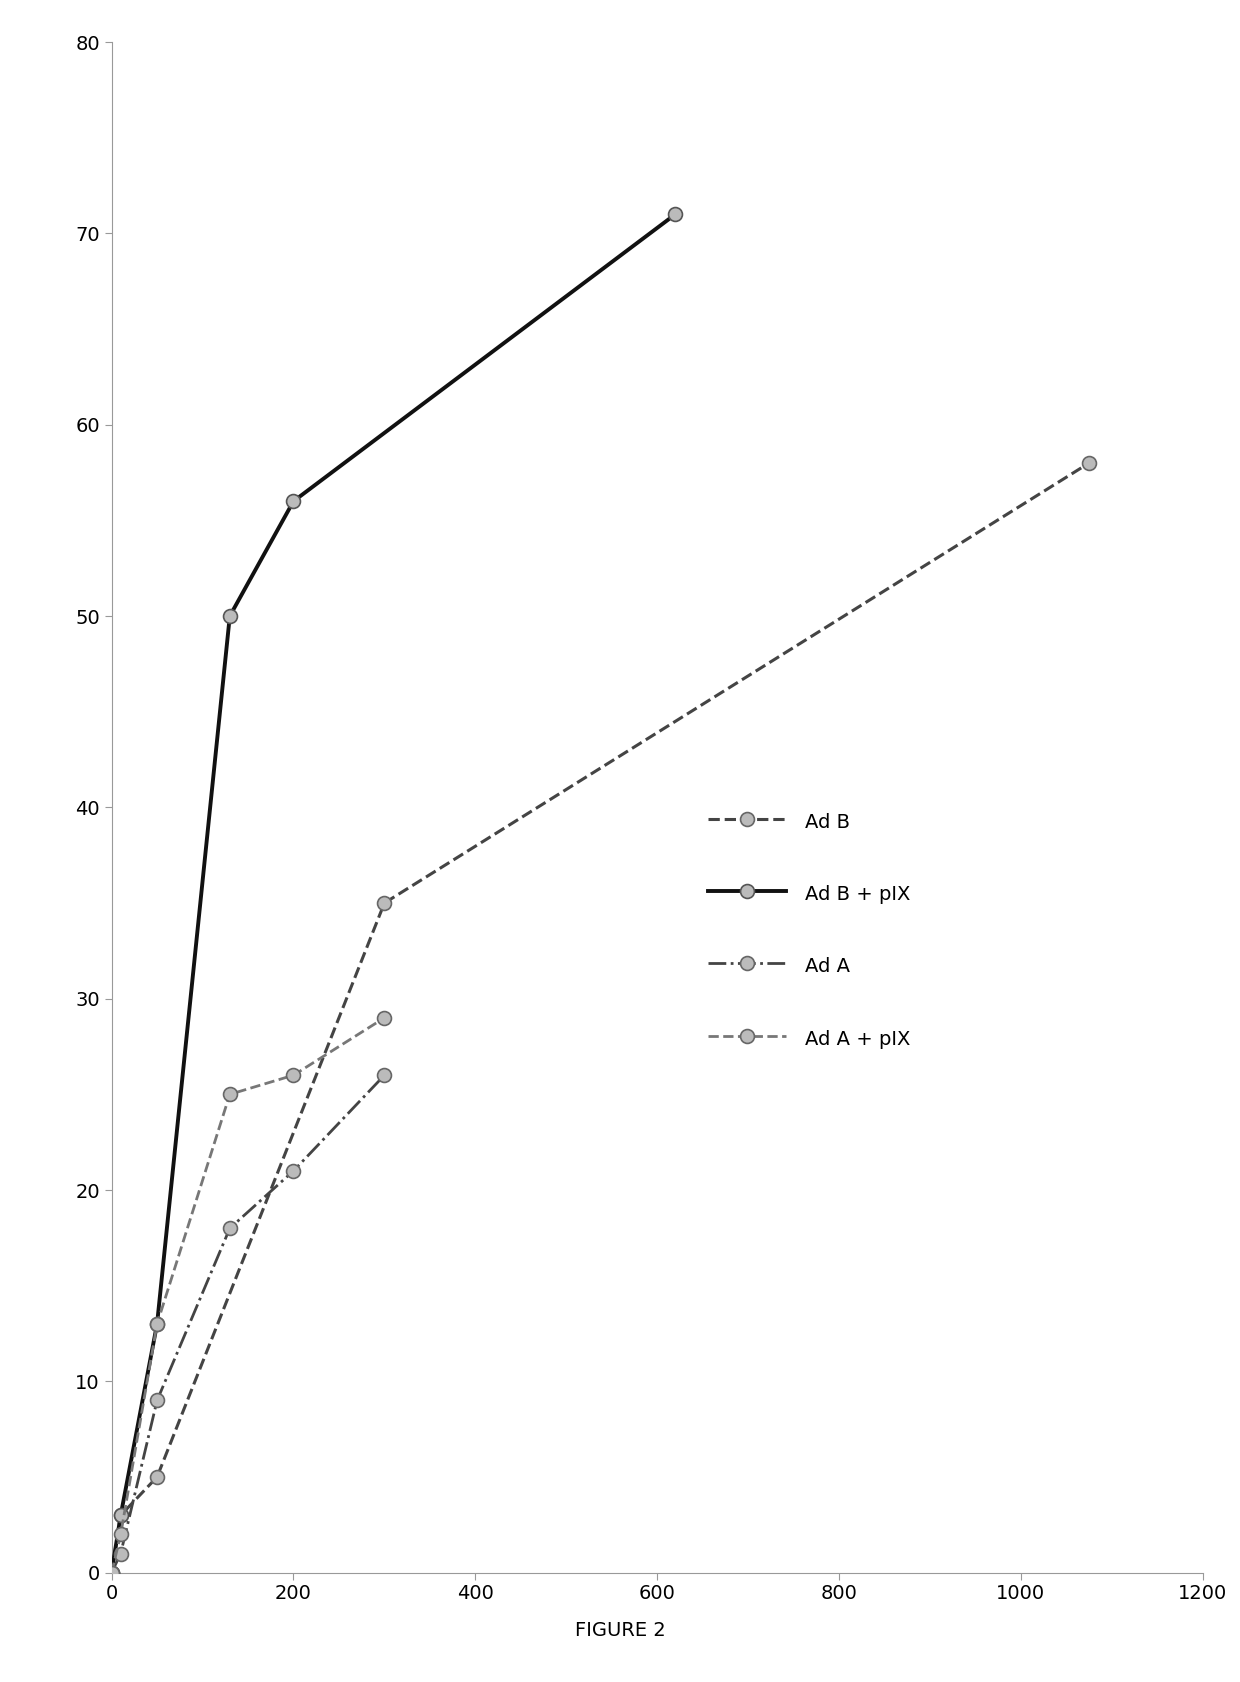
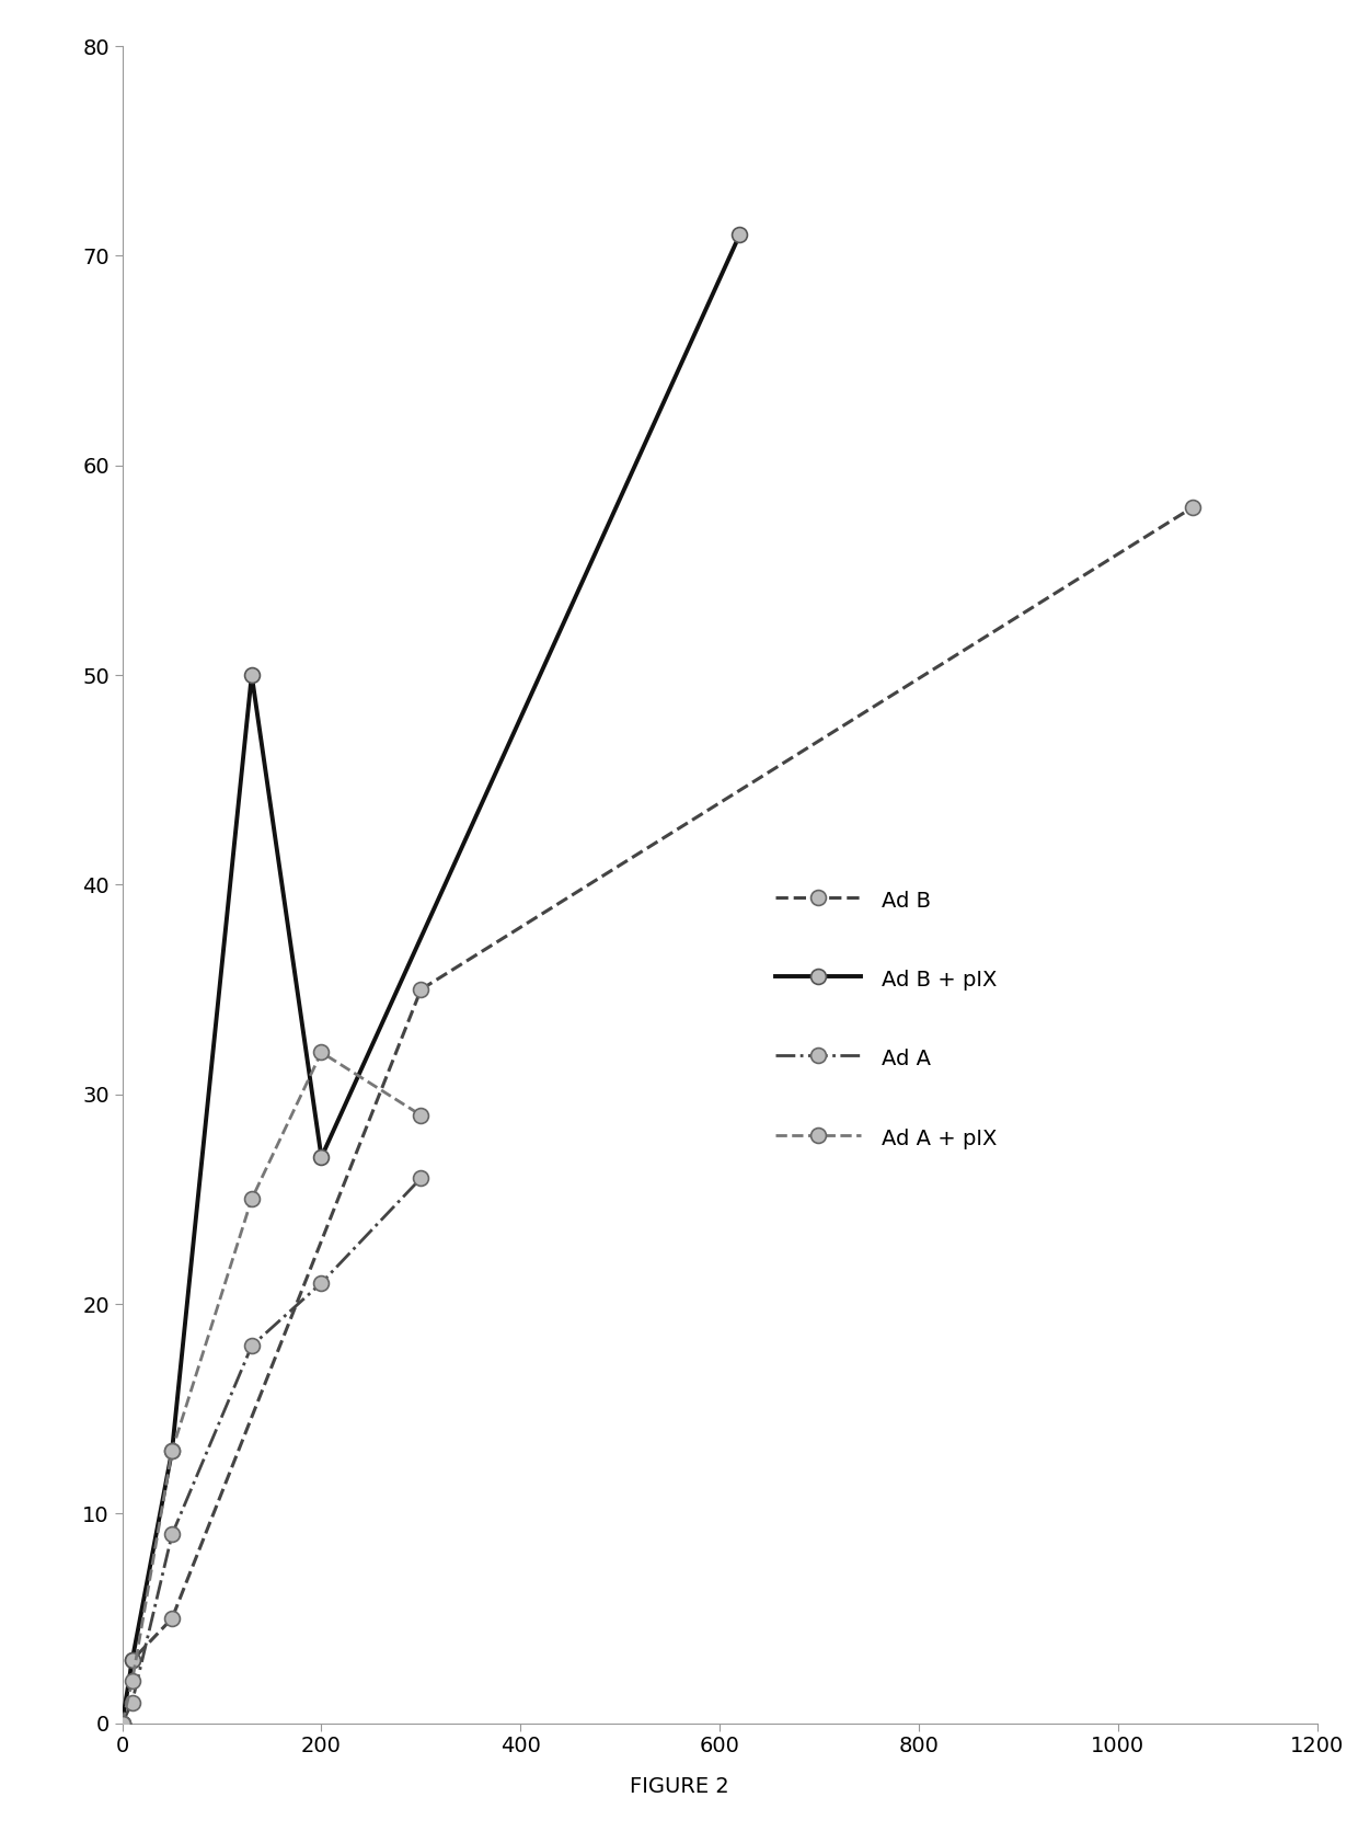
Ad B + pIX/200: 56 -> 27
Ad A + pIX/200: 26 -> 32
